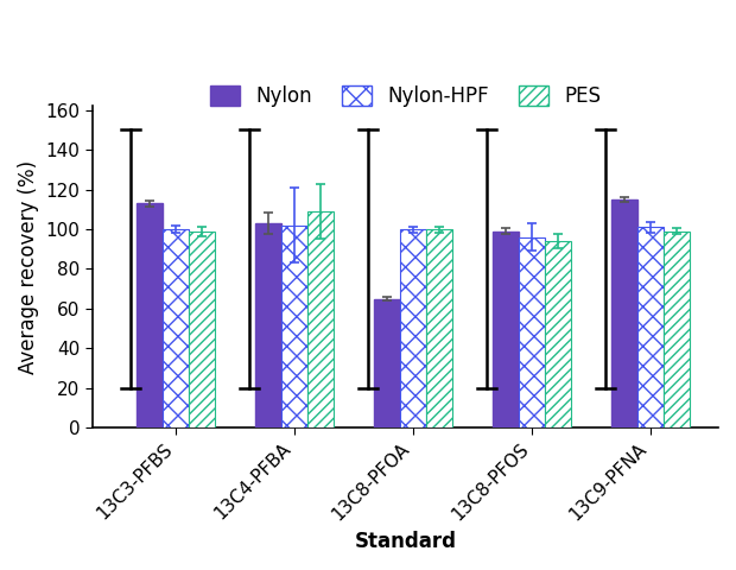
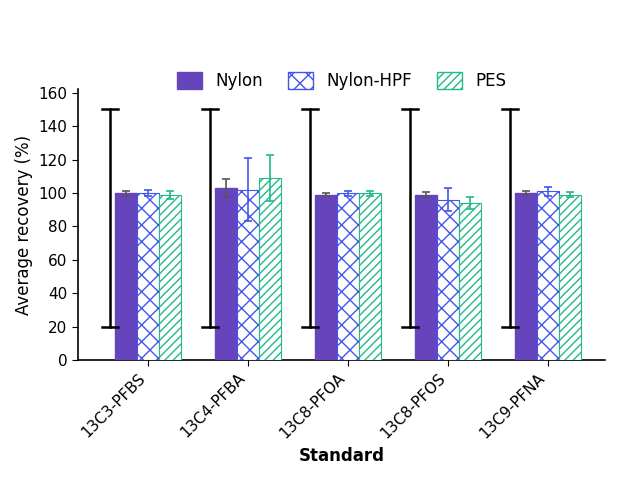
Nylon/13C3-PFBS: 113 -> 100
Nylon/13C8-PFOA: 65 -> 99
Nylon/13C9-PFNA: 115 -> 100
